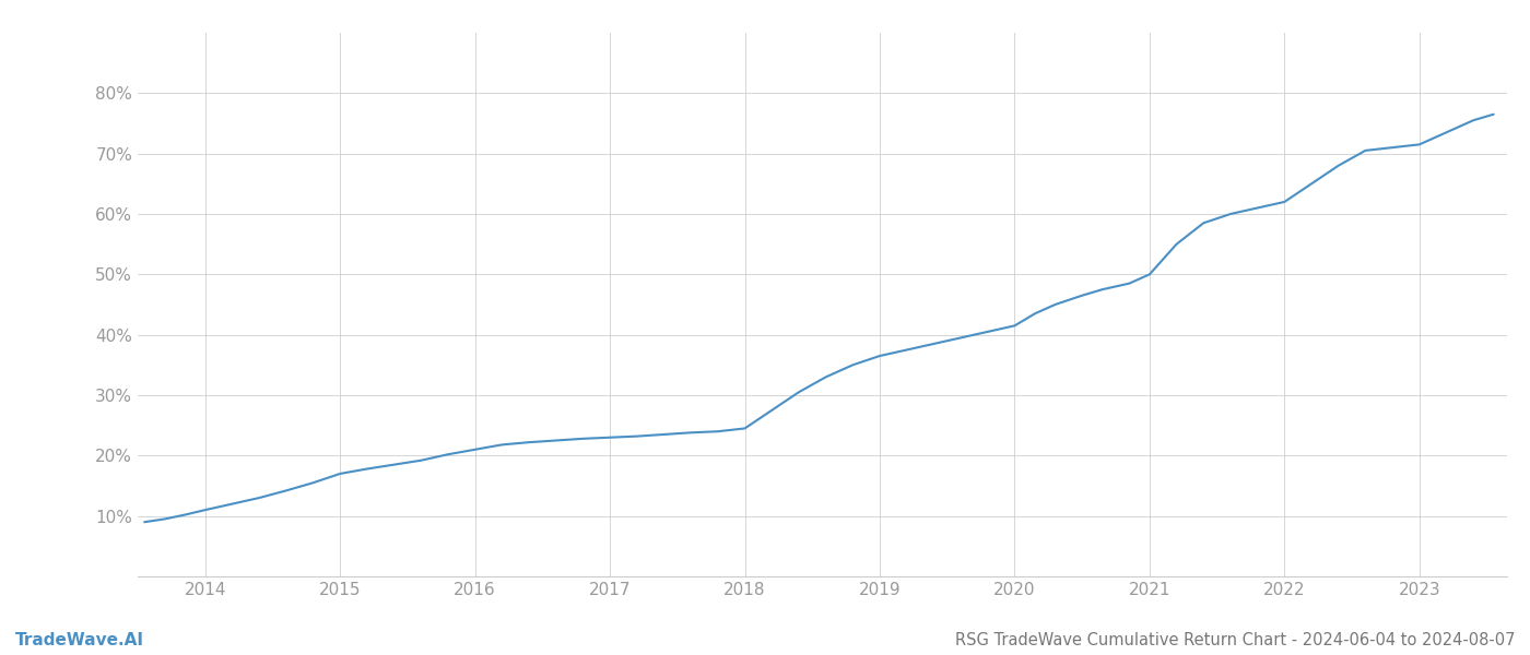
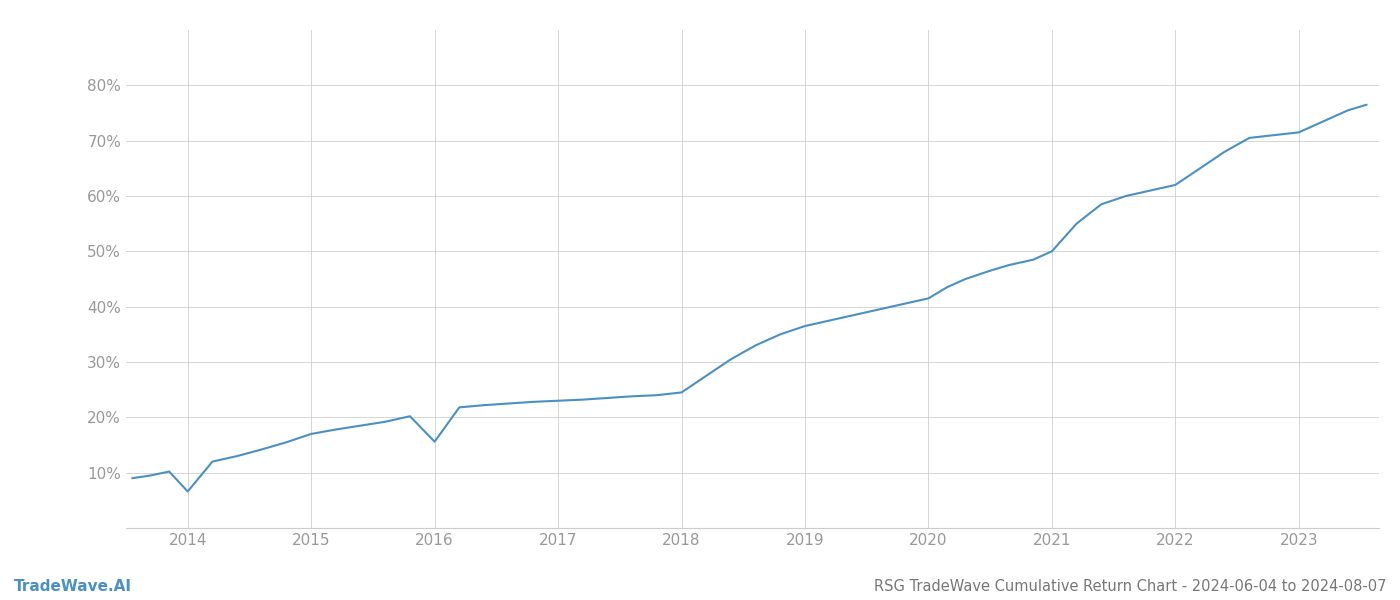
2014: 11.0% -> 6.6%
2016: 21.0% -> 15.6%
